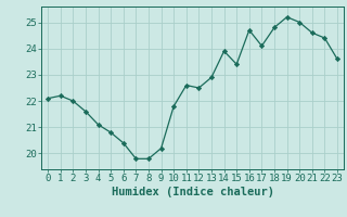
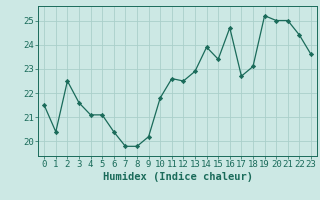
0: 22.1 -> 21.5
1: 22.2 -> 20.4
2: 22.0 -> 22.5
5: 20.8 -> 21.1
17: 24.1 -> 22.7
18: 24.8 -> 23.1
21: 24.6 -> 25.0
